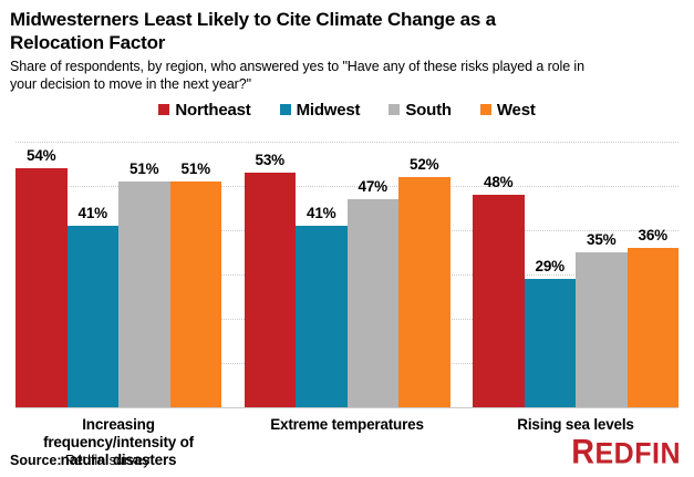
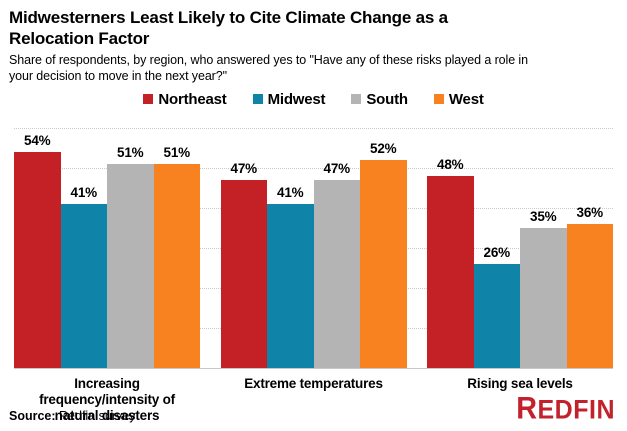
Northeast/Extreme temperatures: 53% -> 47%
Midwest/Rising sea levels: 29% -> 26%
